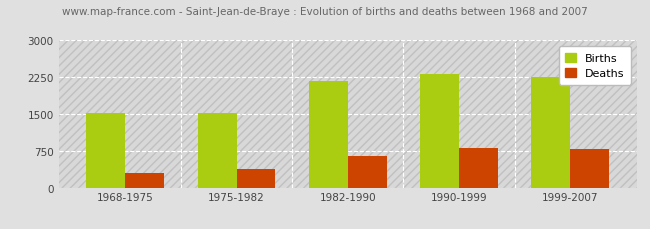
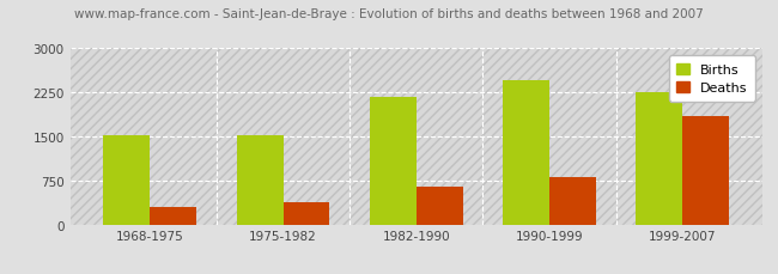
Births/1990-1999: 2320 -> 2450
Deaths/1999-2007: 790 -> 1850
